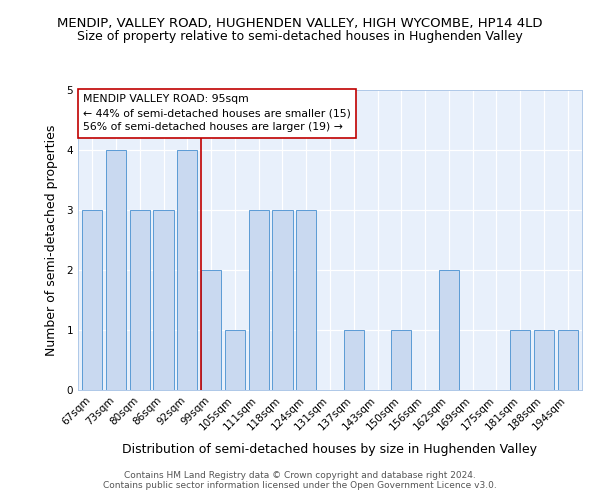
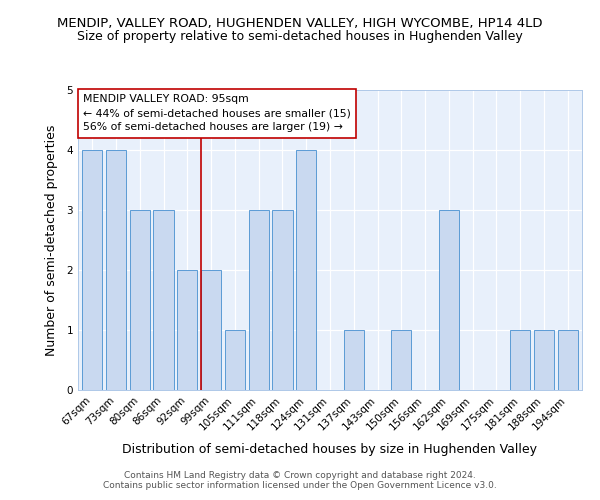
67sqm: 3 -> 4
92sqm: 4 -> 2
124sqm: 3 -> 4
162sqm: 2 -> 3
